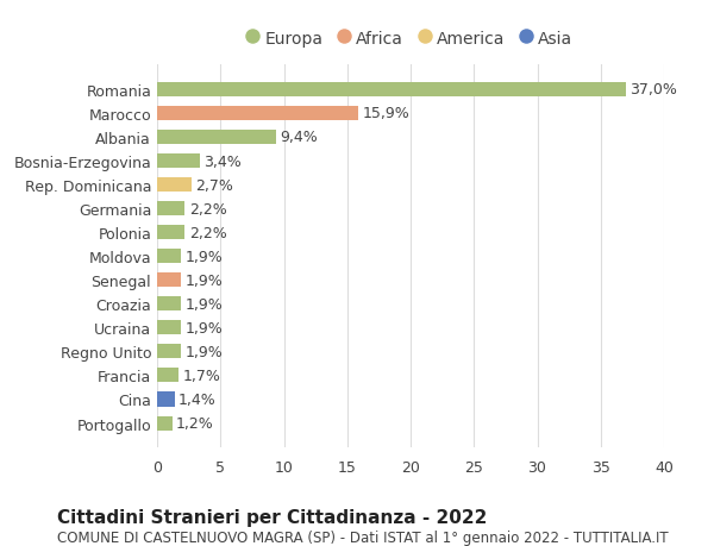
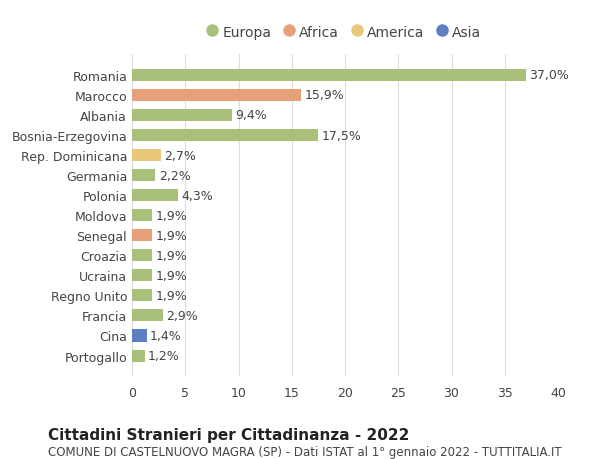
Bosnia-Erzegovina: 3,4% -> 17,5%
Polonia: 2,2% -> 4,3%
Francia: 1,7% -> 2,9%
